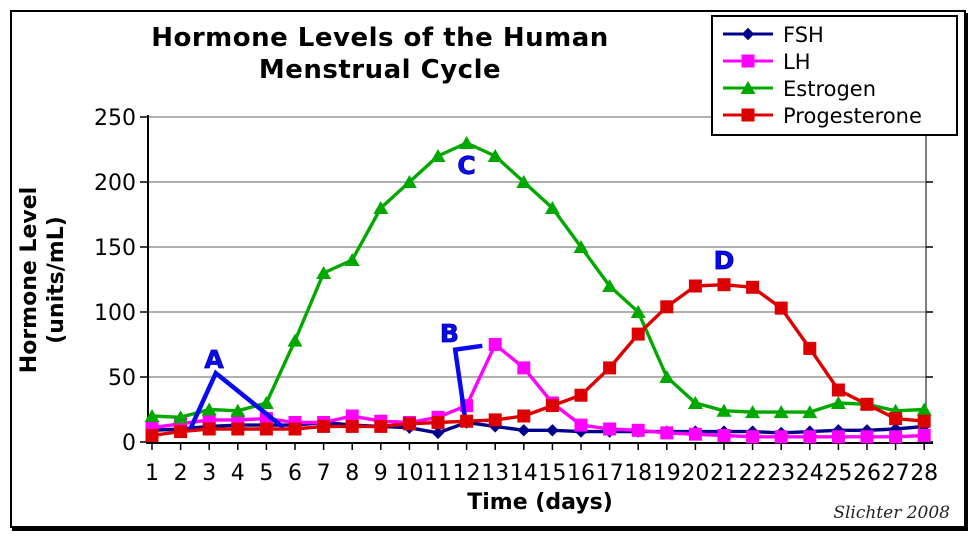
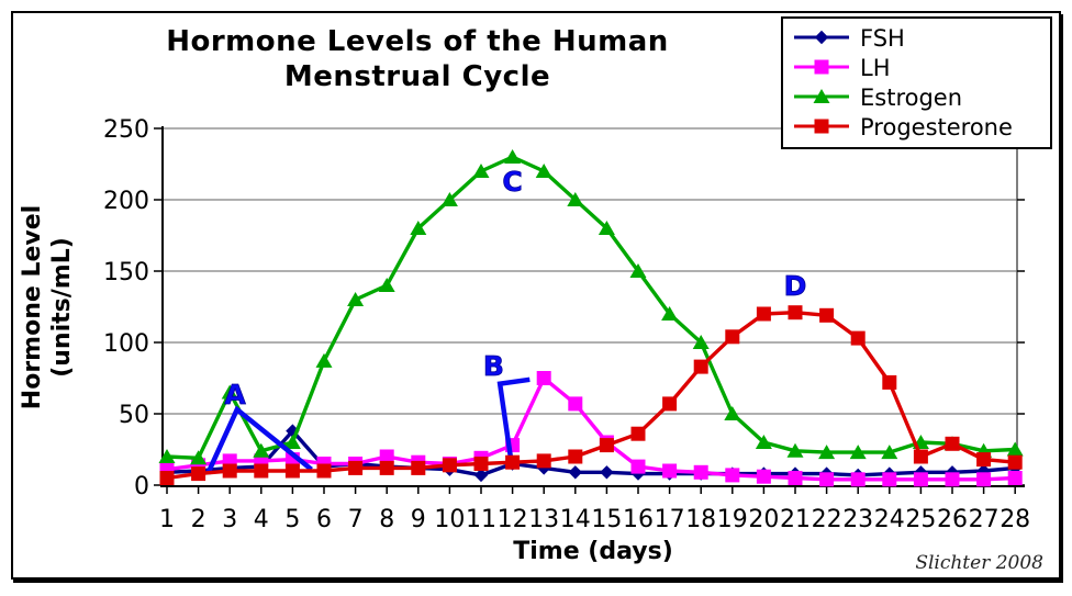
Estrogen/3: 25 -> 65
FSH/5: 13 -> 38
Estrogen/6: 78 -> 87
Progesterone/25: 40 -> 20
